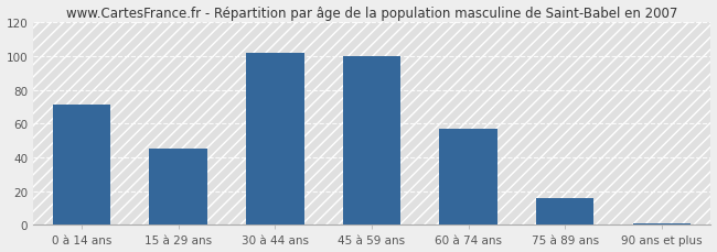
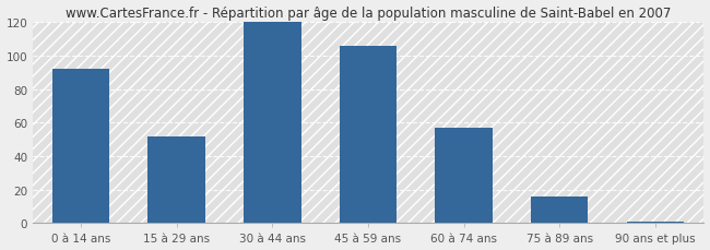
0 à 14 ans: 71 -> 92
15 à 29 ans: 45 -> 52
30 à 44 ans: 102 -> 120
45 à 59 ans: 100 -> 106
